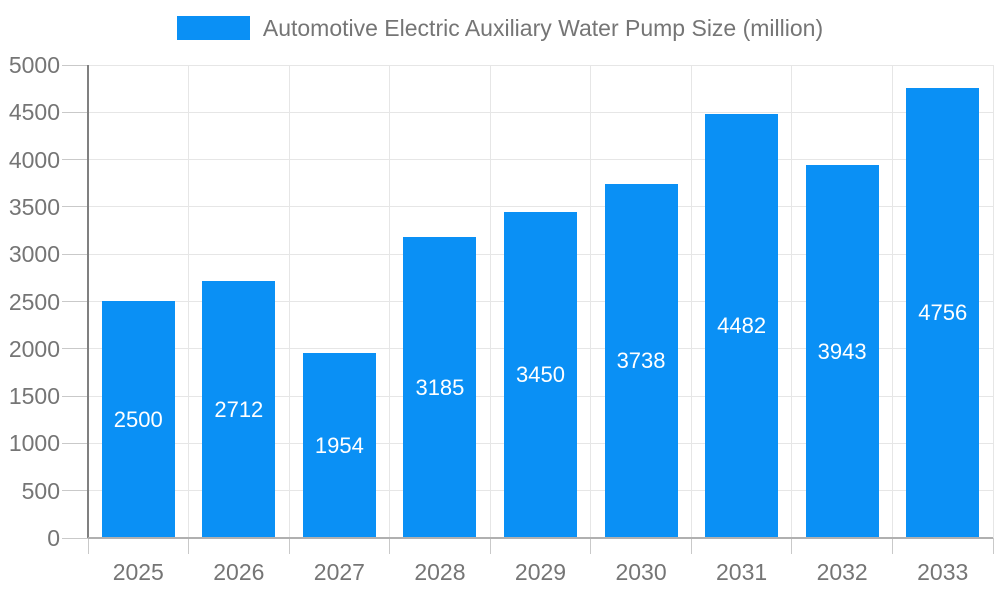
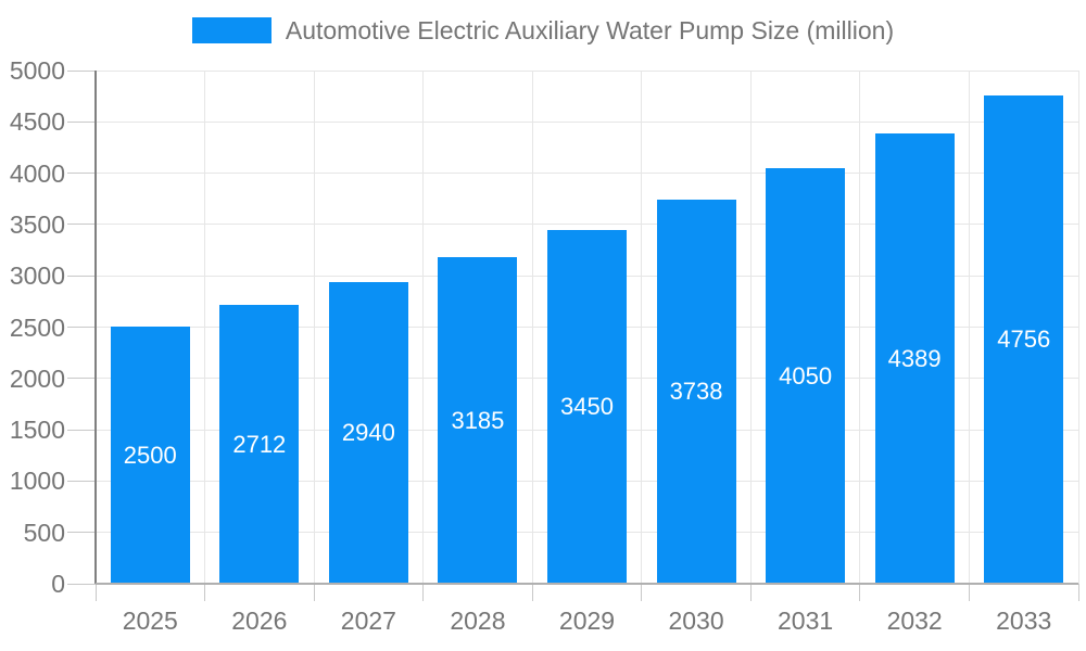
2027: 1954 -> 2940
2031: 4482 -> 4050
2032: 3943 -> 4389
